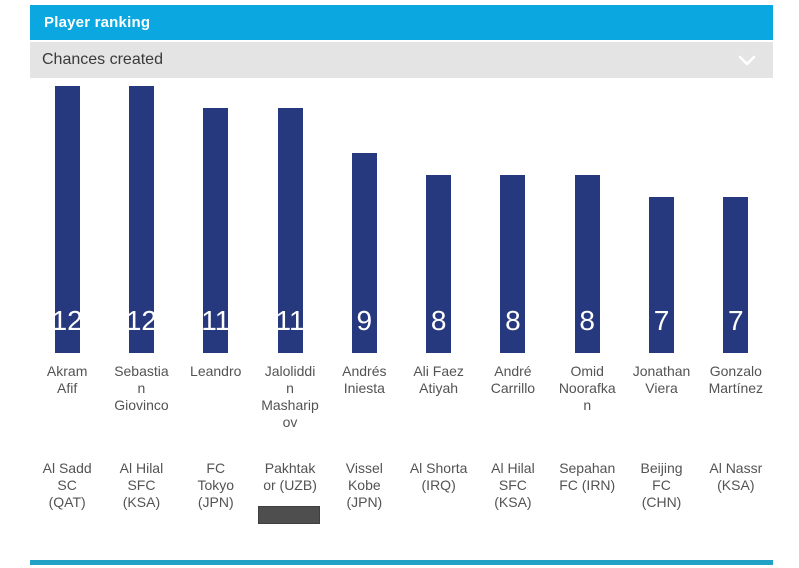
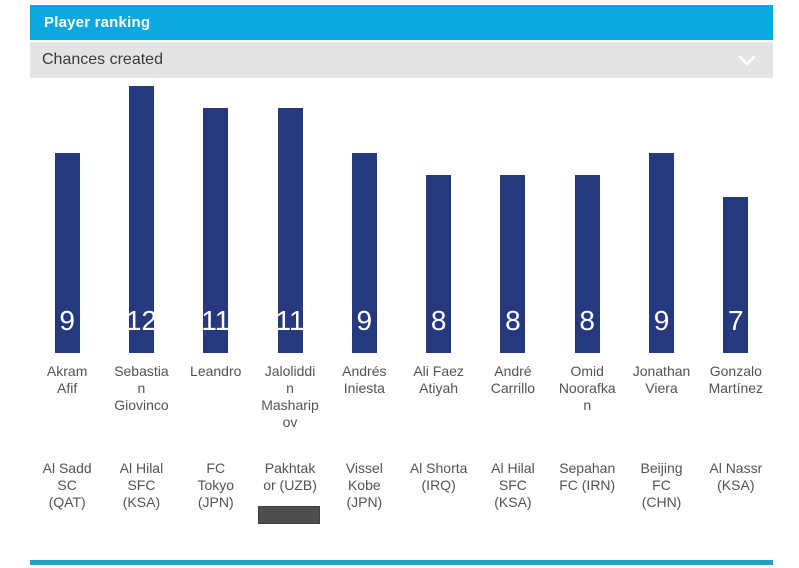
Akram Afif: 12 -> 9
Jonathan Viera: 7 -> 9
